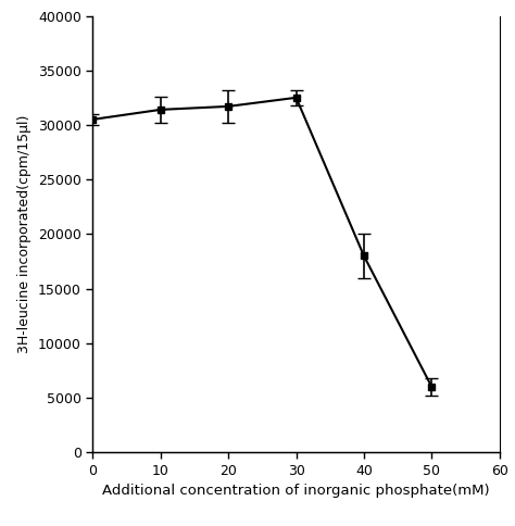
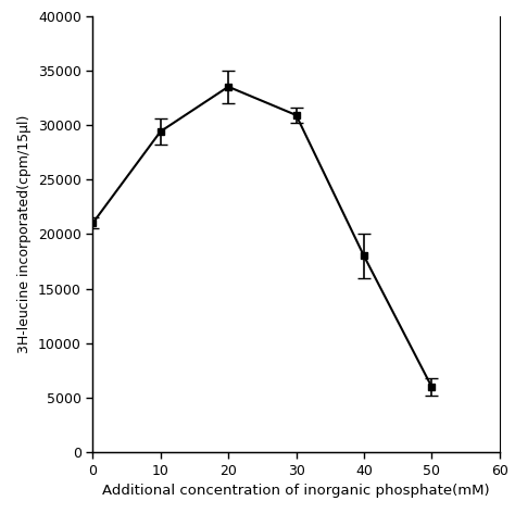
0: 30500 -> 21000
10: 31400 -> 29400
20: 31700 -> 33500
30: 32500 -> 30900
